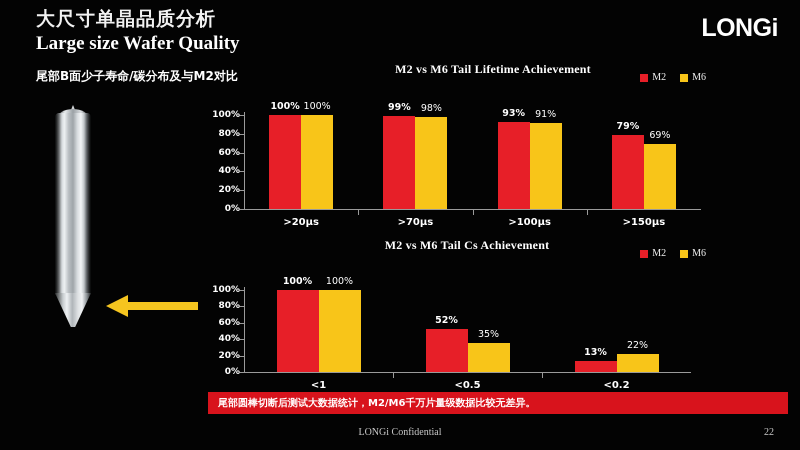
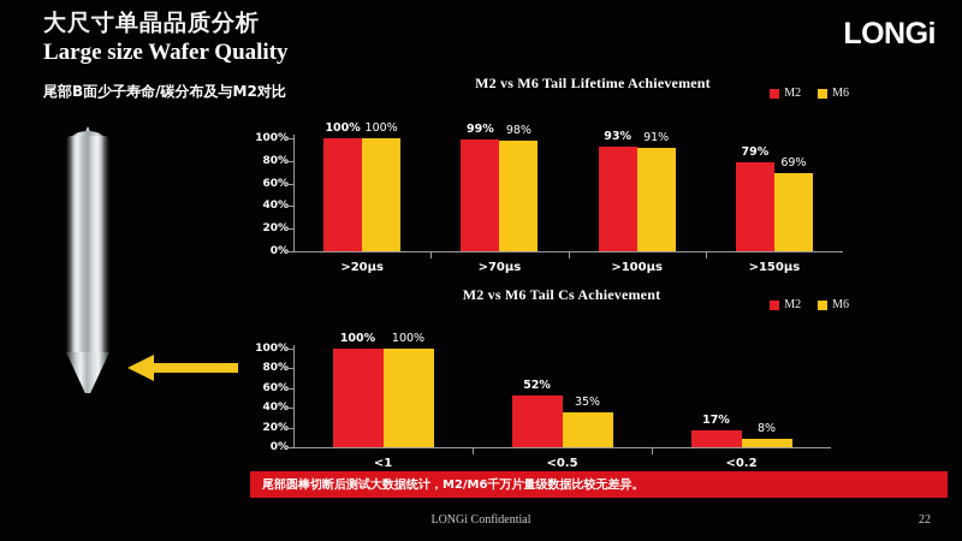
M2 vs M6 Tail Cs Achievement/M2/<0.2: 13% -> 17%
M2 vs M6 Tail Cs Achievement/M6/<0.2: 22% -> 8%
